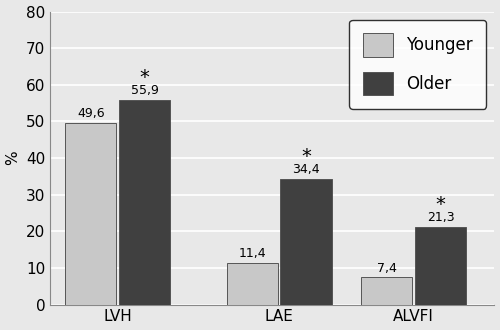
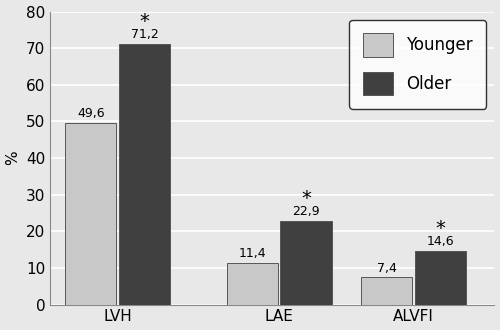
Older/LVH: 55,9 -> 71,2
Older/LAE: 34,4 -> 22,9
Older/ALVFI: 21,3 -> 14,6
